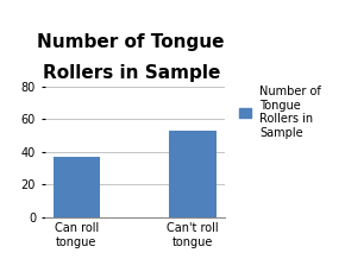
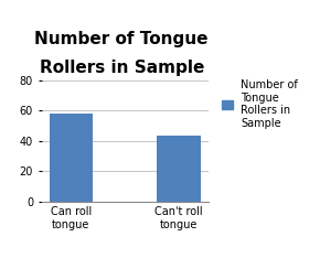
Can roll tongue: 37 -> 58
Can't roll tongue: 53 -> 43
